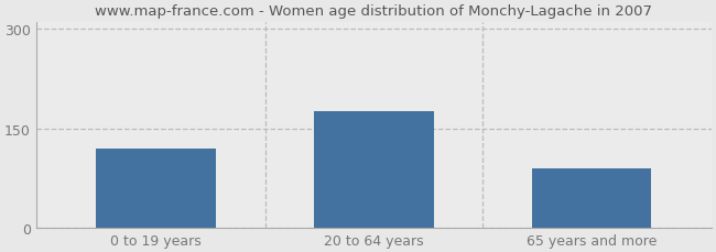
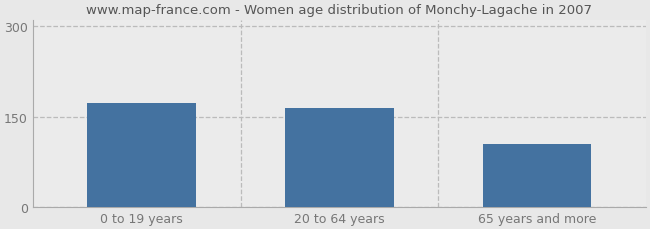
0 to 19 years: 120 -> 172
20 to 64 years: 175 -> 164
65 years and more: 90 -> 104
